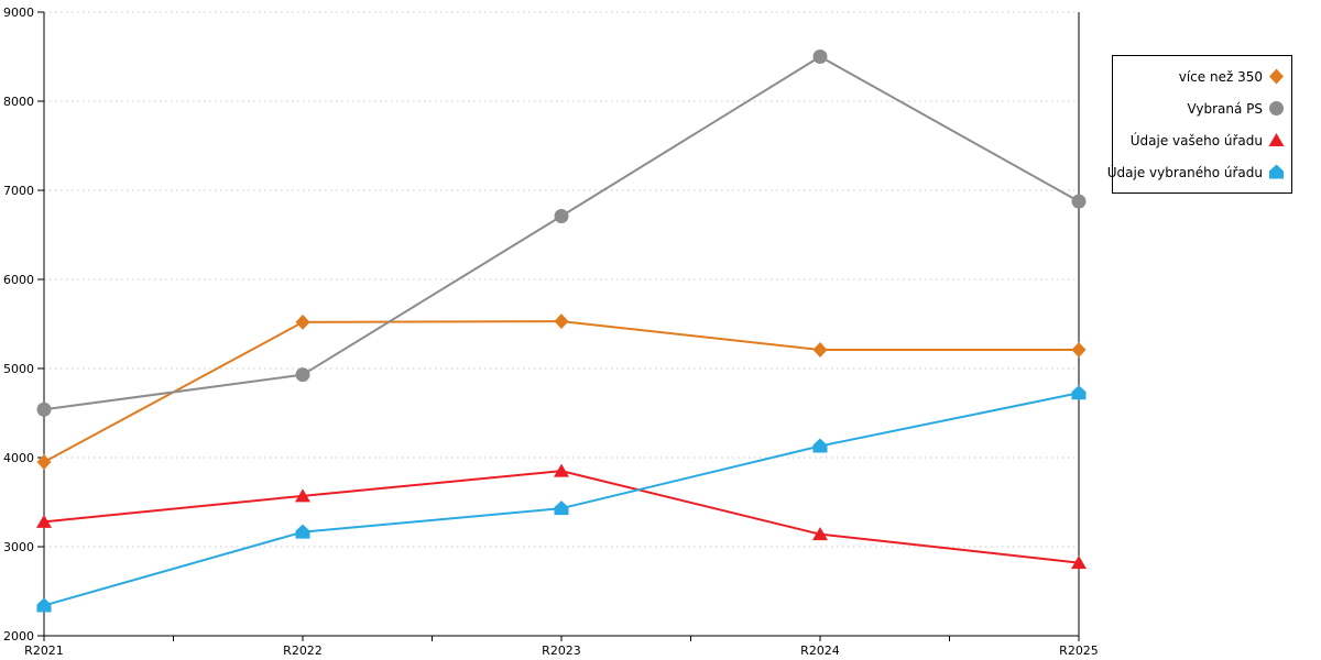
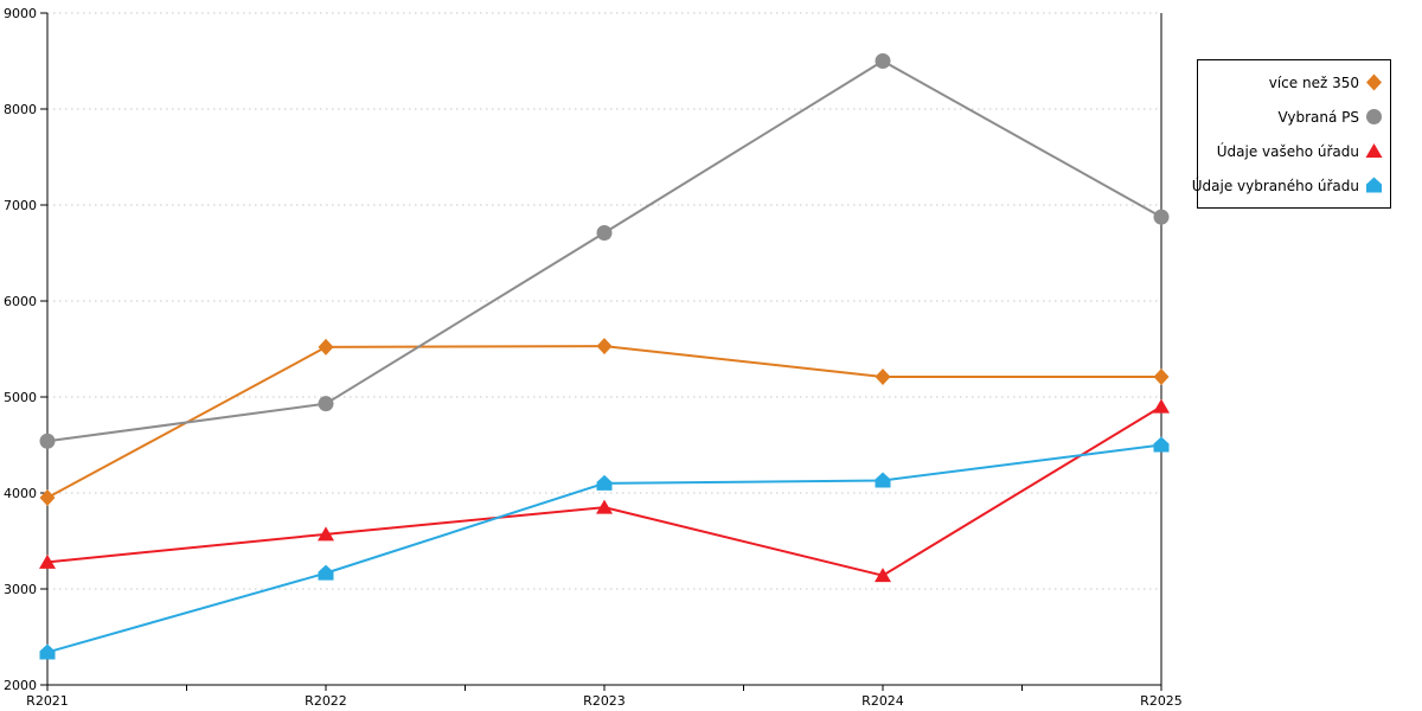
Údaje vybraného úřadu/R2023: 3400 -> 4100
Údaje vašeho úřadu/R2025: 2800 -> 4900
Údaje vybraného úřadu/R2025: 4700 -> 4500
